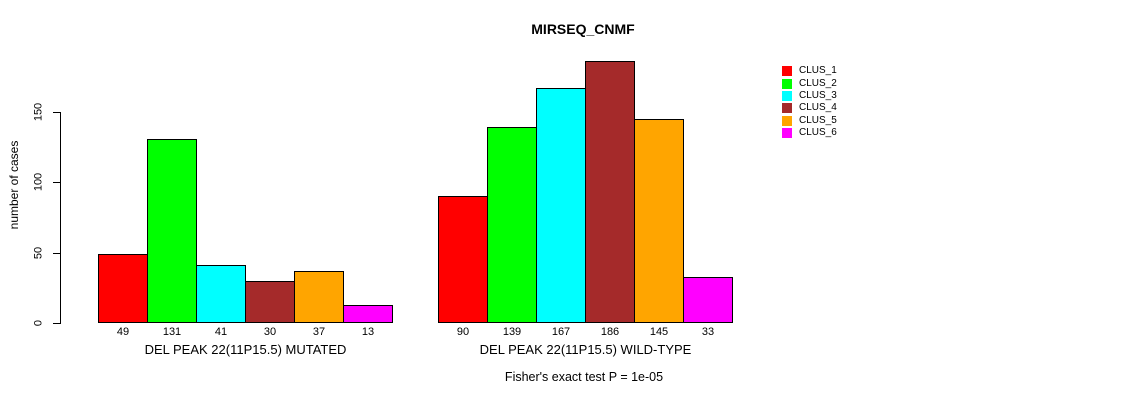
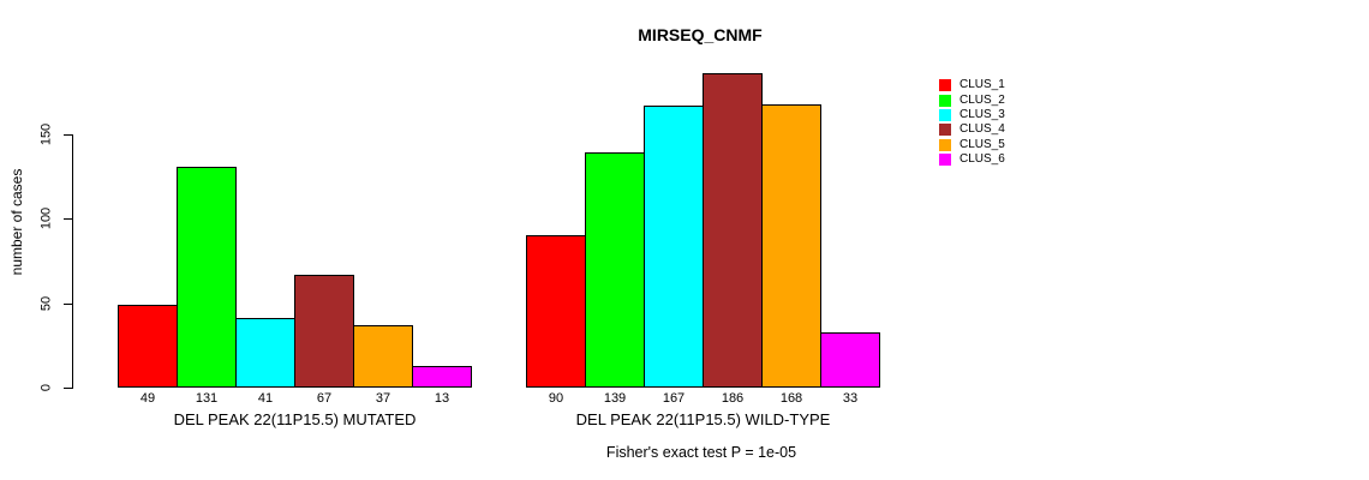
CLUS_4/DEL PEAK 22(11P15.5) MUTATED: 30 -> 67
CLUS_5/DEL PEAK 22(11P15.5) WILD-TYPE: 145 -> 168
